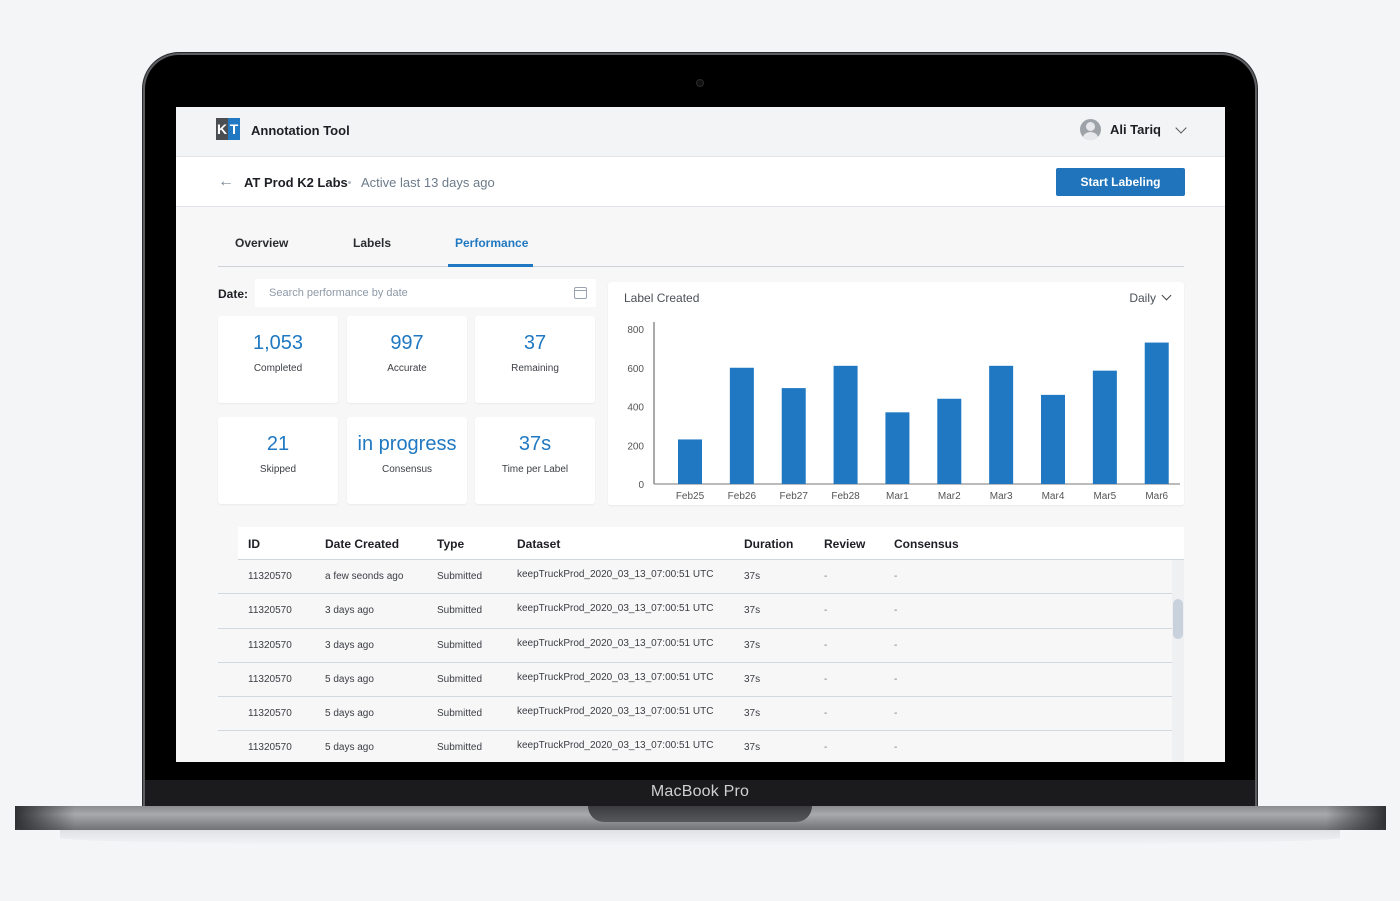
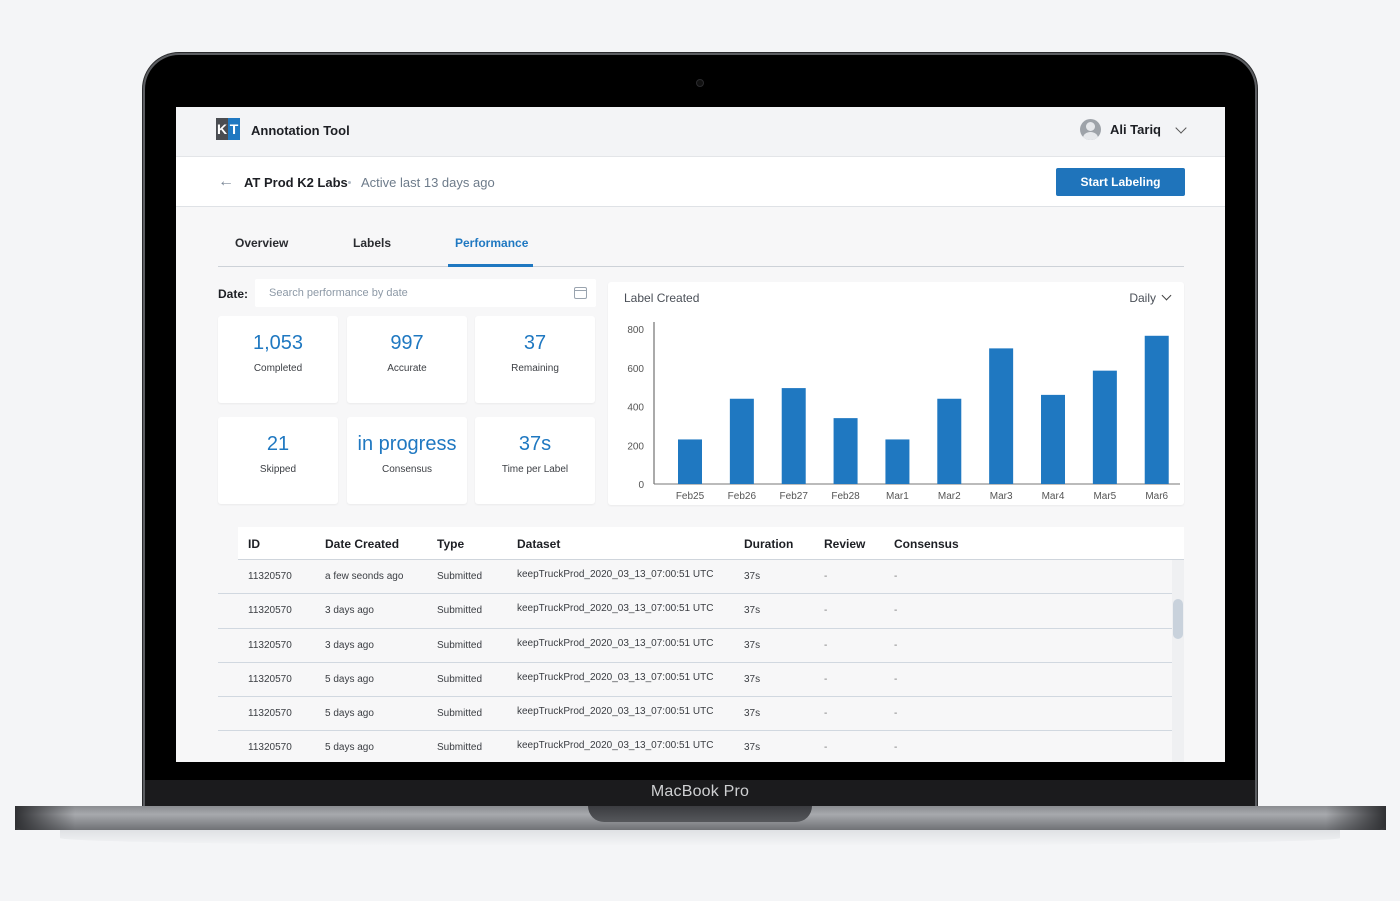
Feb26: 600 -> 440
Feb28: 610 -> 340
Mar1: 370 -> 230
Mar3: 610 -> 700
Mar6: 730 -> 760
